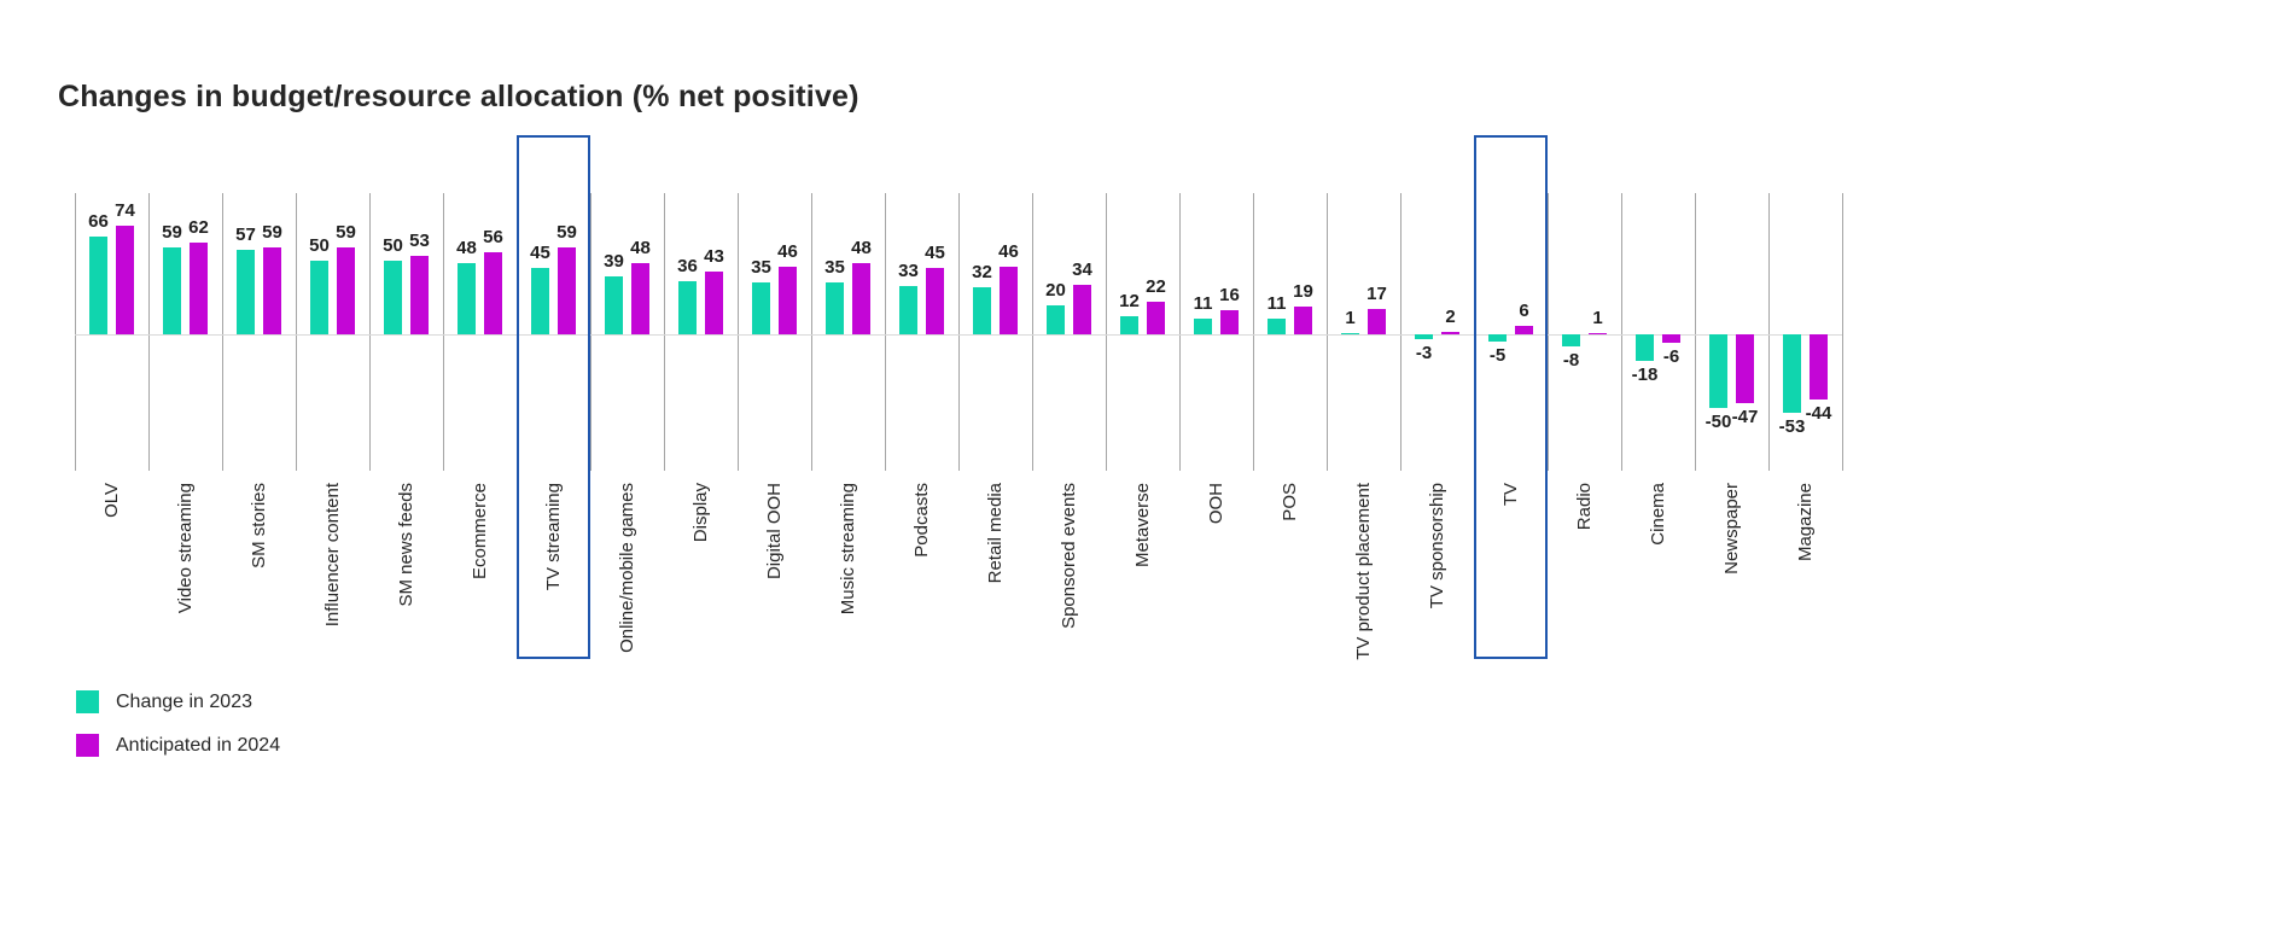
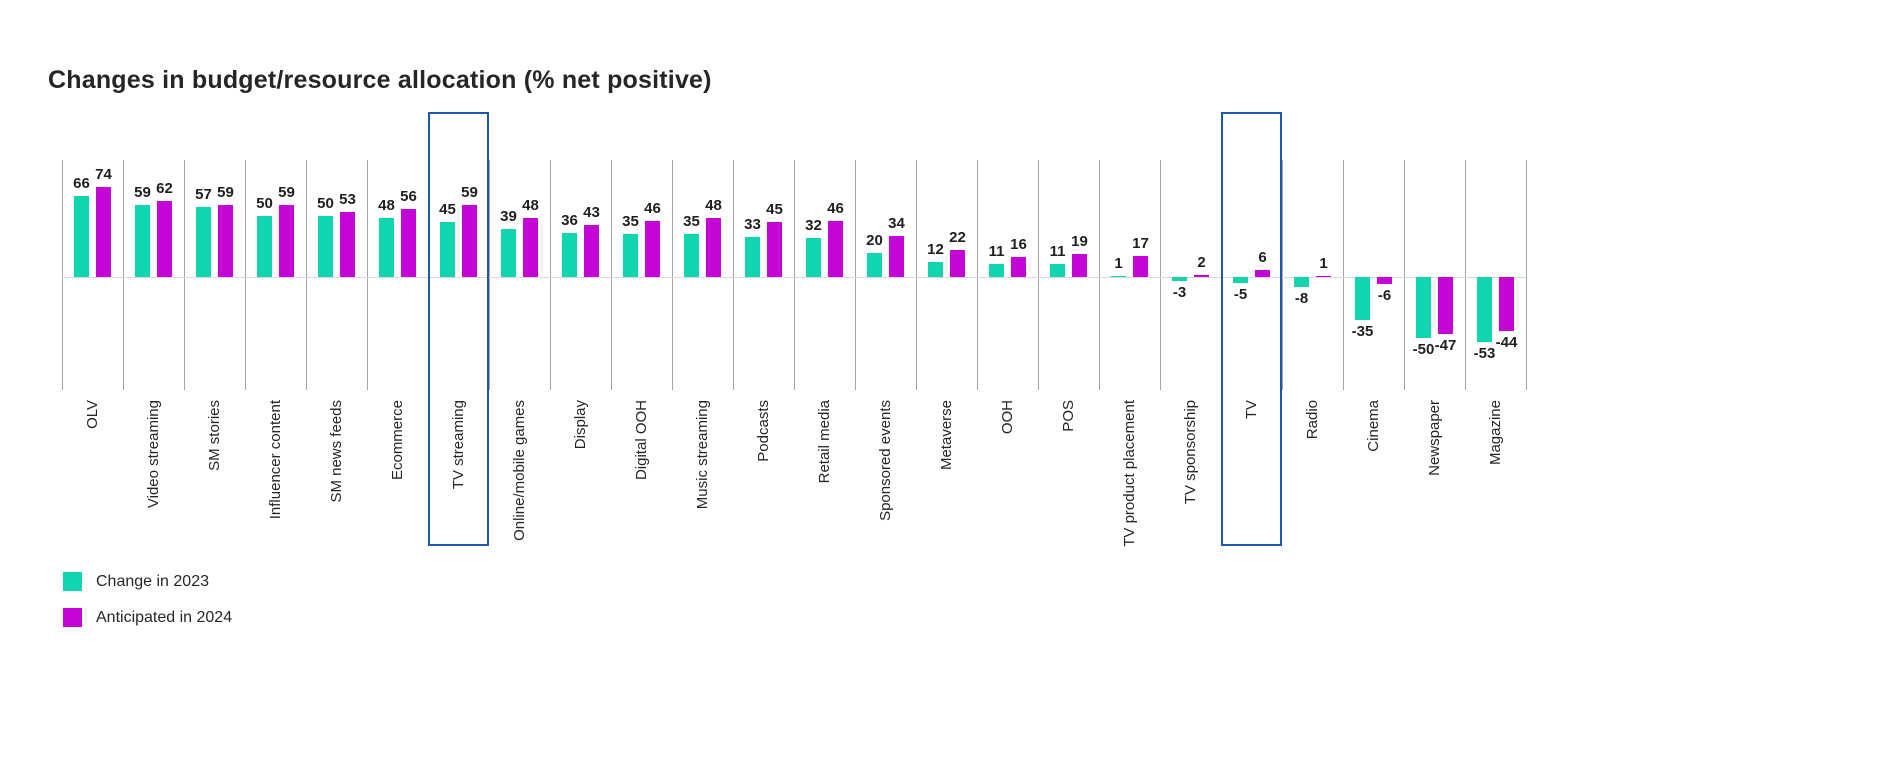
Change in 2023/Cinema: -18 -> -35
